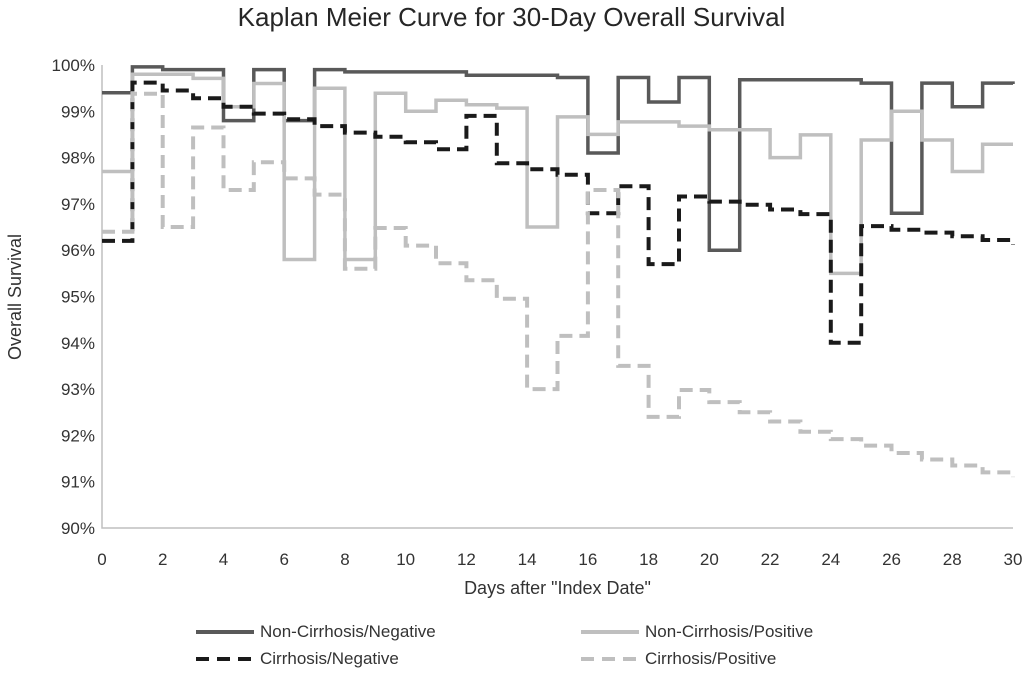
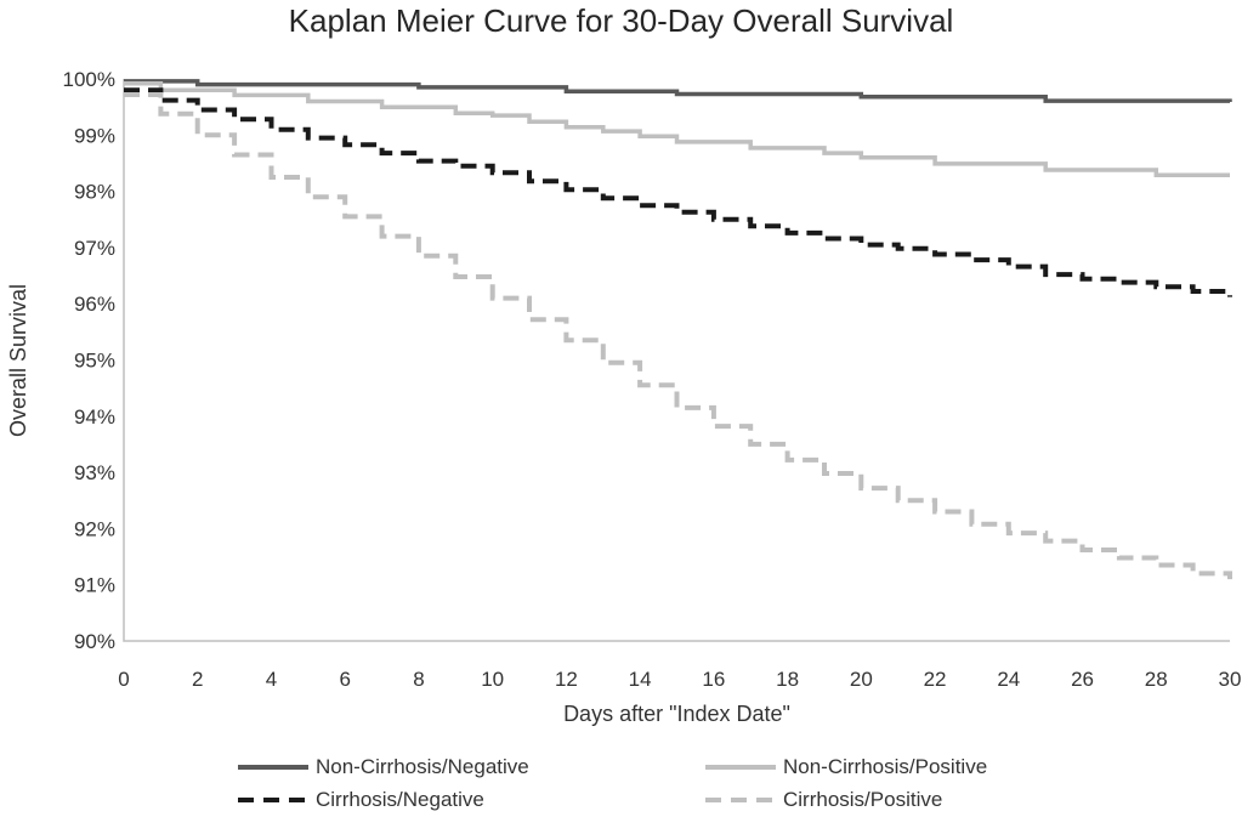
Non-Cirrhosis/Negative/0: 99.4% -> 100.0%
Non-Cirrhosis/Positive/0: 97.7% -> 99.9%
Cirrhosis/Negative/0: 96.2% -> 99.8%
Cirrhosis/Positive/0: 96.4% -> 99.7%
Cirrhosis/Positive/2: 96.5% -> 99.0%
Non-Cirrhosis/Negative/4: 98.8% -> 99.9%
Non-Cirrhosis/Positive/4: 99.1% -> 99.7%
Cirrhosis/Positive/4: 97.3% -> 98.2%
Non-Cirrhosis/Negative/6: 98.8% -> 99.9%
Non-Cirrhosis/Positive/6: 95.8% -> 99.6%
Non-Cirrhosis/Positive/8: 95.8% -> 99.5%
Cirrhosis/Positive/8: 95.6% -> 96.8%
Non-Cirrhosis/Positive/10: 99.0% -> 99.3%
Cirrhosis/Negative/12: 98.9% -> 98.0%
Non-Cirrhosis/Positive/14: 96.5% -> 99.0%
Cirrhosis/Positive/14: 93.0% -> 94.5%
Non-Cirrhosis/Negative/16: 98.1% -> 99.7%
Non-Cirrhosis/Positive/16: 98.5% -> 98.9%
Cirrhosis/Negative/16: 96.8% -> 97.5%
Cirrhosis/Positive/16: 97.3% -> 93.8%
Non-Cirrhosis/Negative/18: 99.2% -> 99.7%
Cirrhosis/Negative/18: 95.7% -> 97.3%
Cirrhosis/Positive/18: 92.4% -> 93.2%
Non-Cirrhosis/Negative/20: 96.0% -> 99.7%
Non-Cirrhosis/Positive/22: 98.0% -> 98.5%
Non-Cirrhosis/Positive/24: 95.5% -> 98.5%
Cirrhosis/Negative/24: 94.0% -> 96.7%
Non-Cirrhosis/Negative/26: 96.8% -> 99.6%
Non-Cirrhosis/Positive/26: 99.0% -> 98.4%
Non-Cirrhosis/Negative/28: 99.1% -> 99.6%
Non-Cirrhosis/Positive/28: 97.7% -> 98.3%
